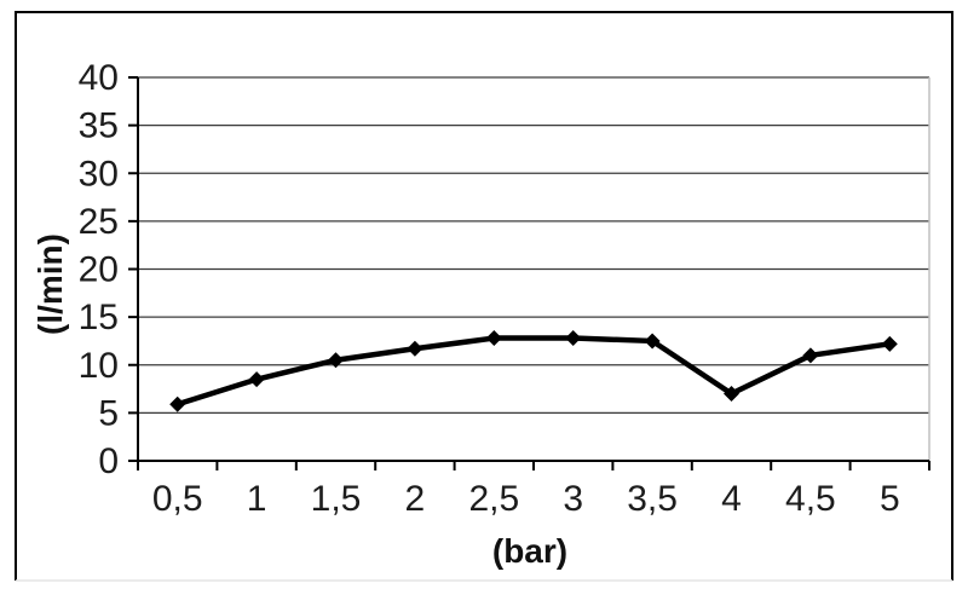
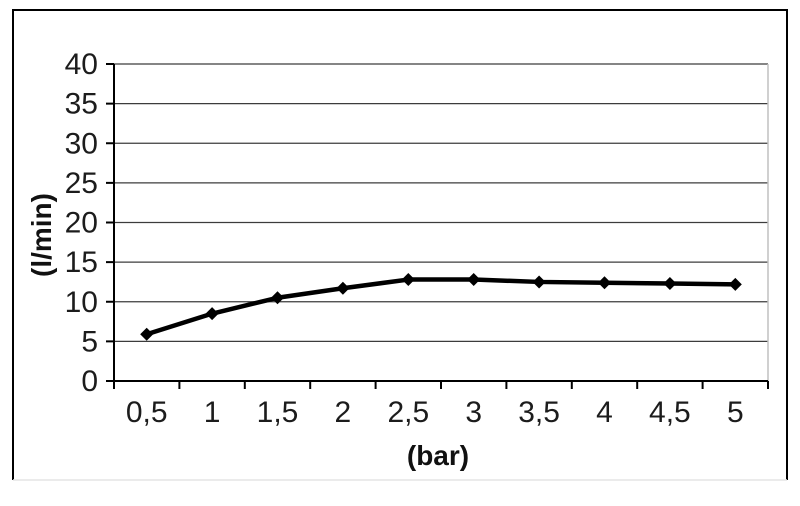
4: 7 -> 12
4,5: 11 -> 12
